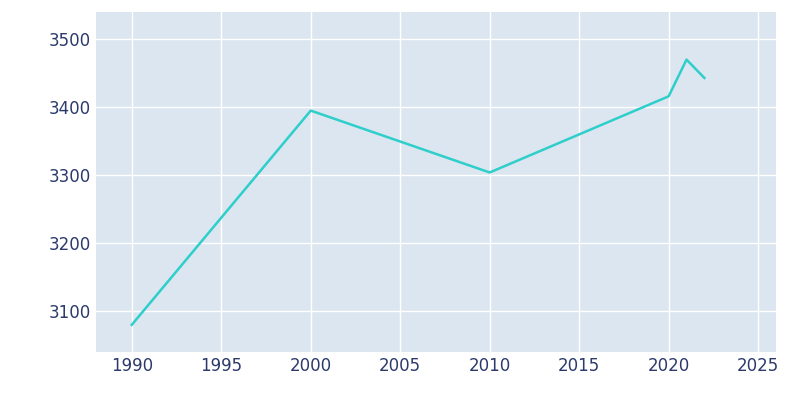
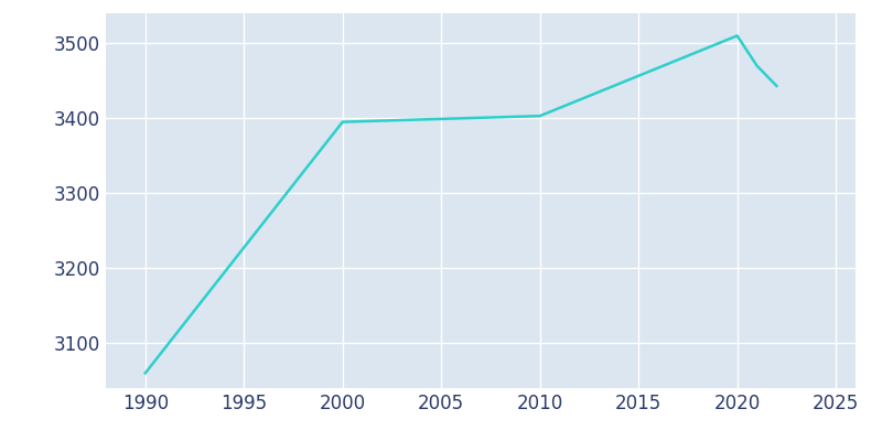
1990: 3080 -> 3060
2010: 3304 -> 3403
2020: 3416 -> 3510
